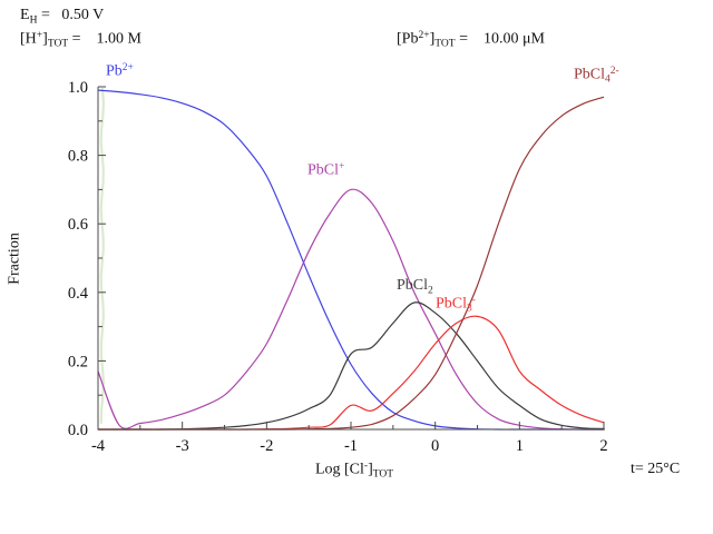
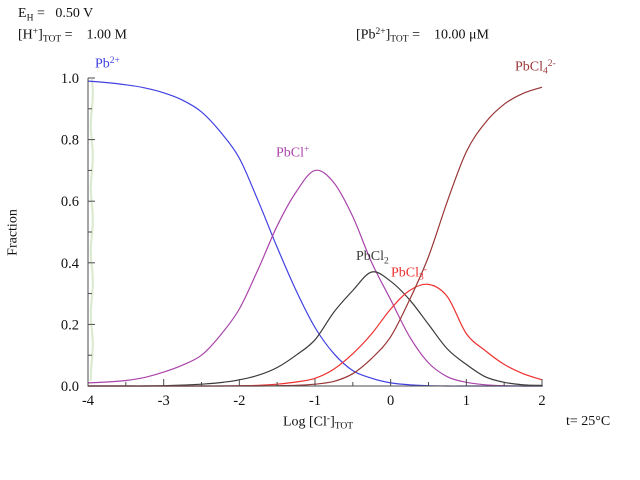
PbCl+/-4: 0.17 -> 0.01
PbCl2/-1: 0.22 -> 0.15
PbCl3-/-1: 0.07 -> 0.03
